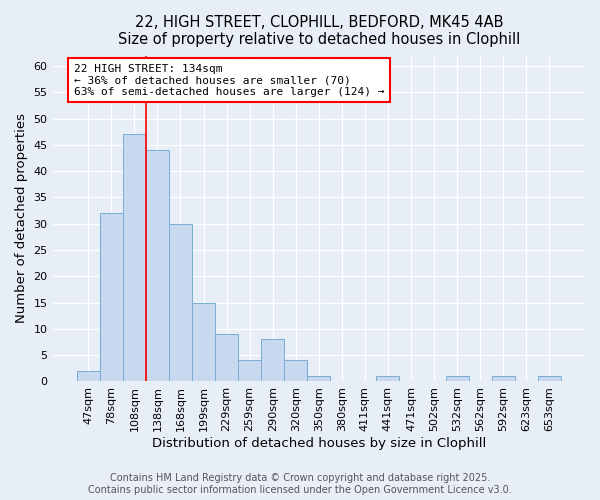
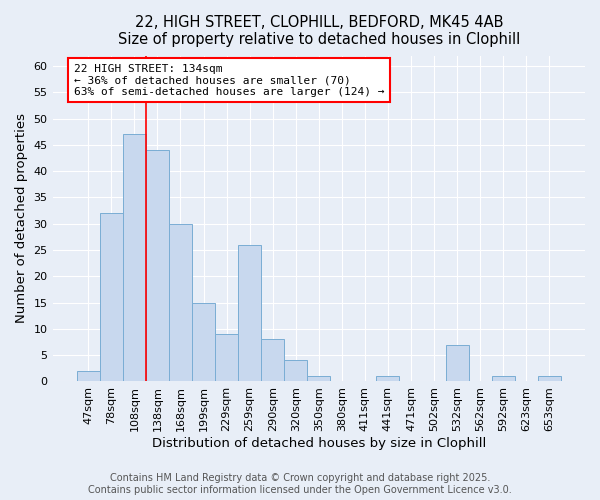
259sqm: 4 -> 26
532sqm: 1 -> 7
